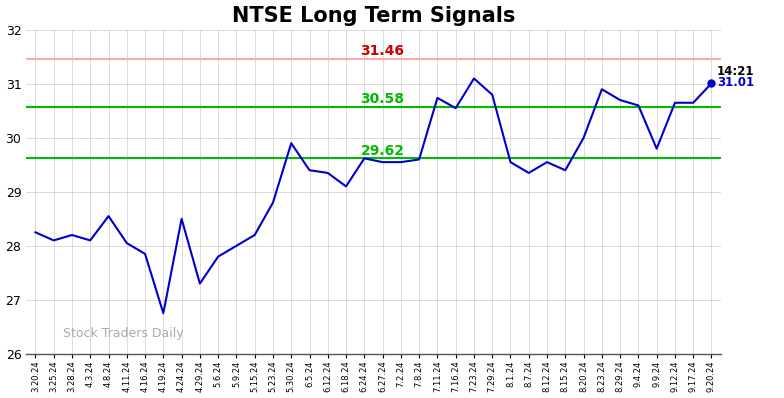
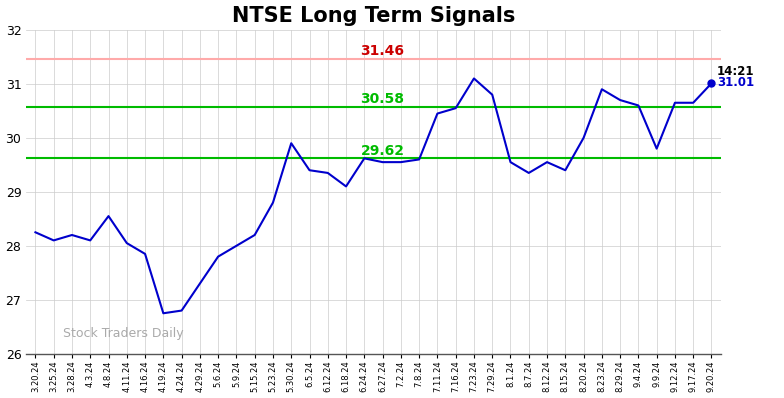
4.24.24: 28.50 -> 26.80
7.11.24: 30.74 -> 30.45
